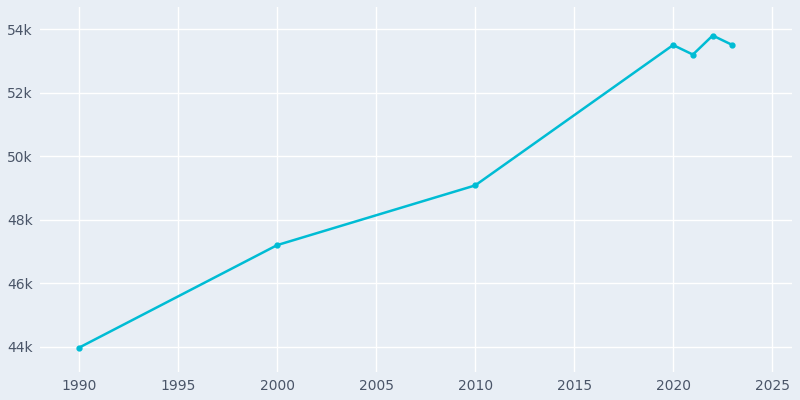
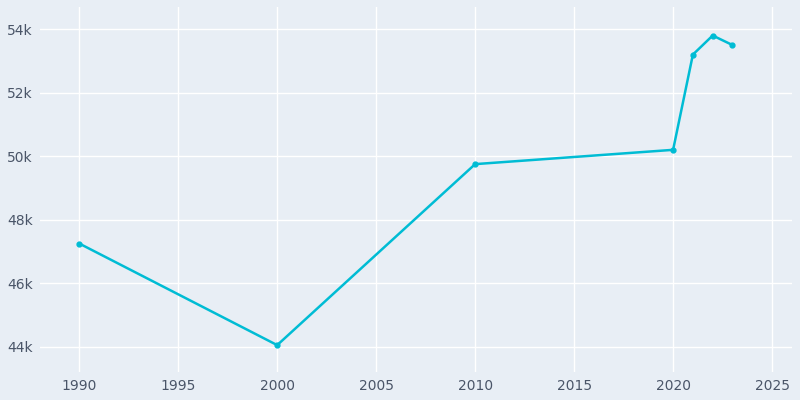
1990: 43.97k -> 47.25k
2000: 47.20k -> 44.05k
2010: 49.08k -> 49.75k
2020: 53.50k -> 50.20k
